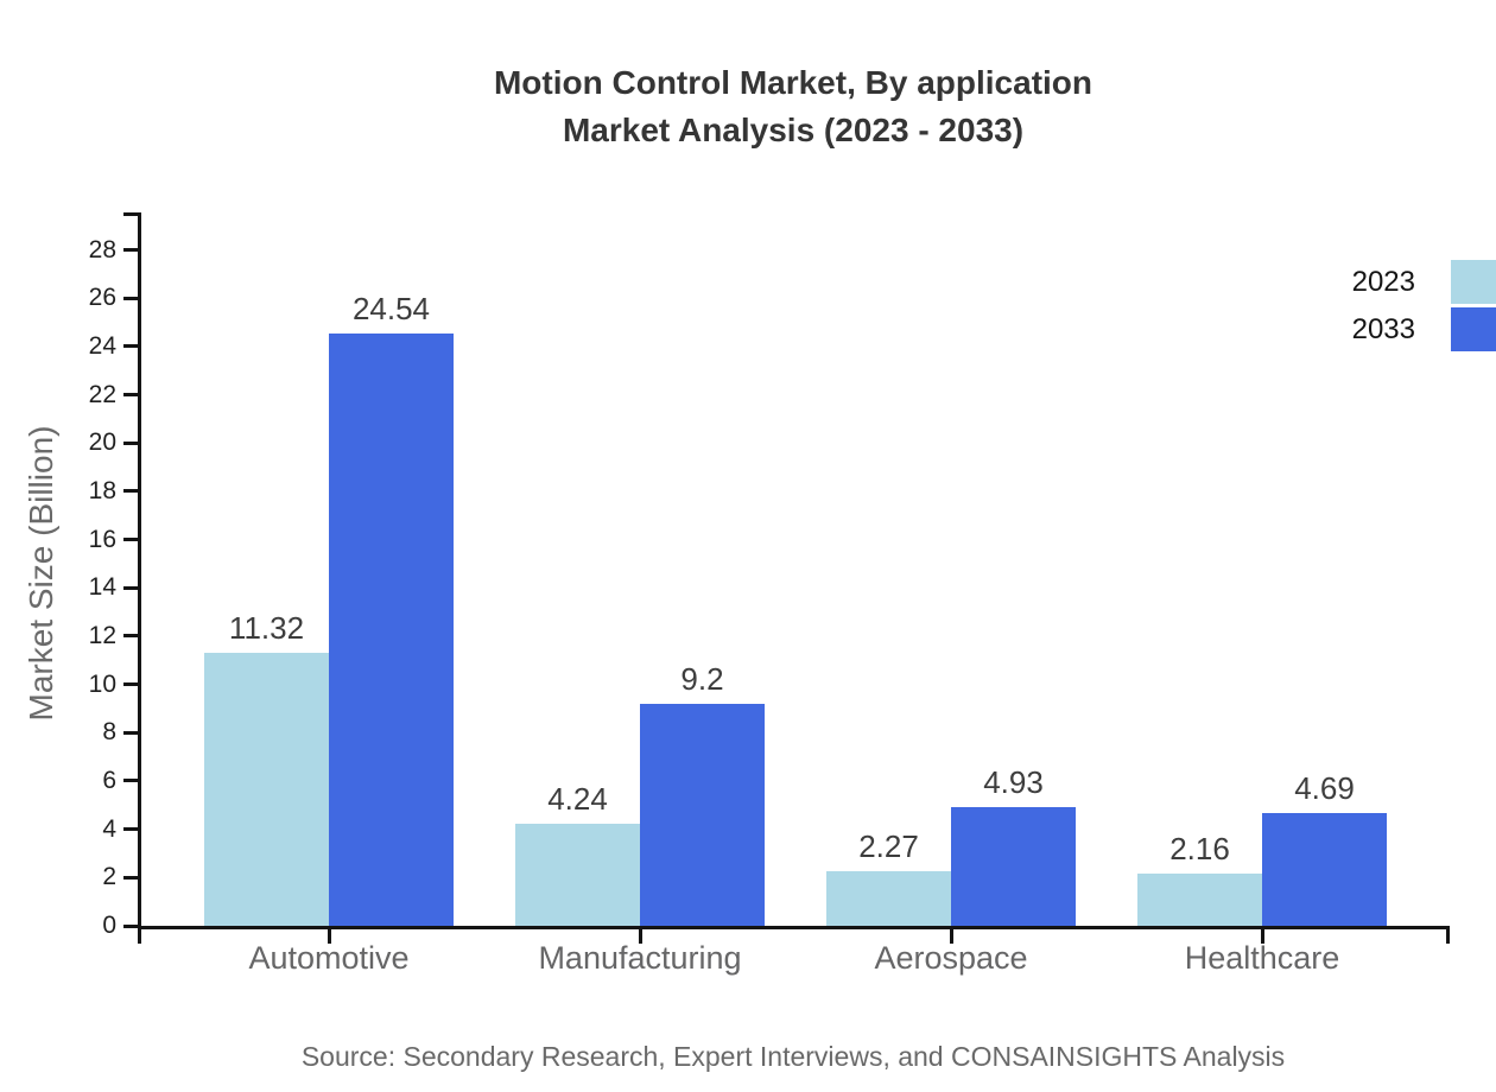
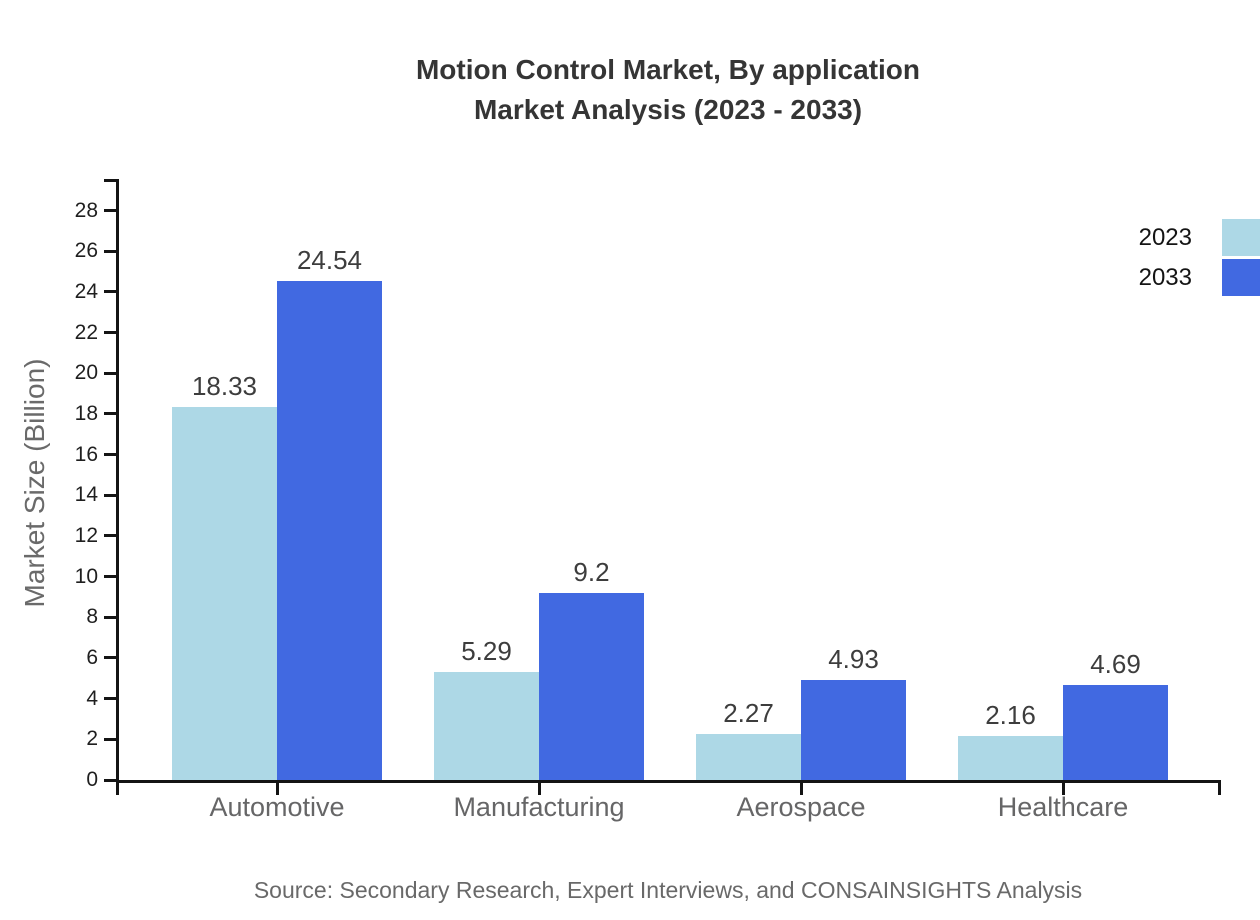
2023/Automotive: 11.32 -> 18.33
2023/Manufacturing: 4.24 -> 5.29
